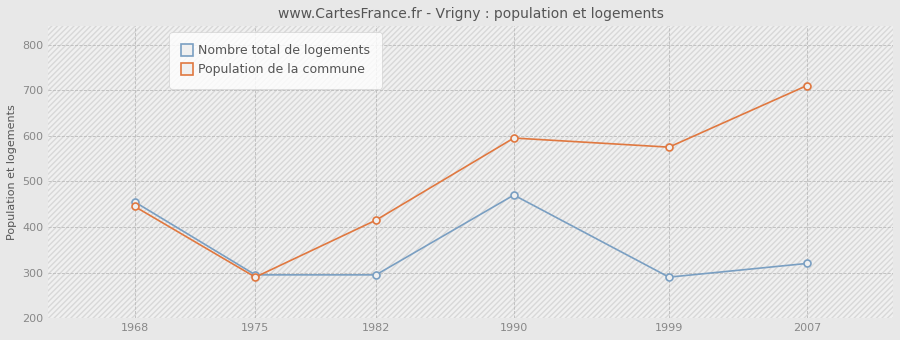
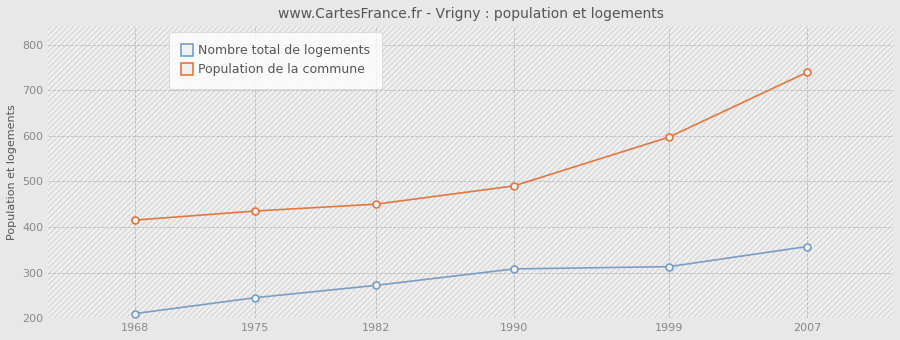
Nombre total de logements/1968: 455 -> 210
Population de la commune/1968: 445 -> 415
Nombre total de logements/1975: 295 -> 245
Population de la commune/1975: 290 -> 435
Nombre total de logements/1982: 295 -> 272
Population de la commune/1982: 415 -> 450
Nombre total de logements/1990: 470 -> 308
Population de la commune/1990: 595 -> 490
Nombre total de logements/1999: 290 -> 313
Population de la commune/1999: 575 -> 597
Nombre total de logements/2007: 320 -> 357
Population de la commune/2007: 710 -> 739
